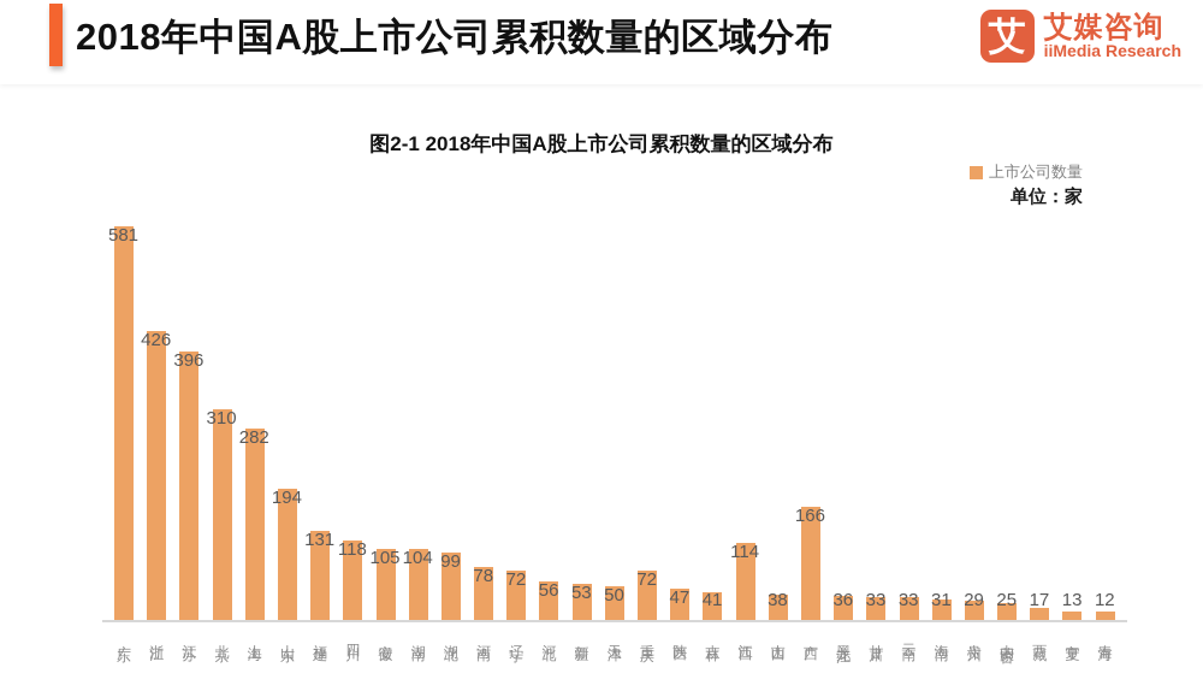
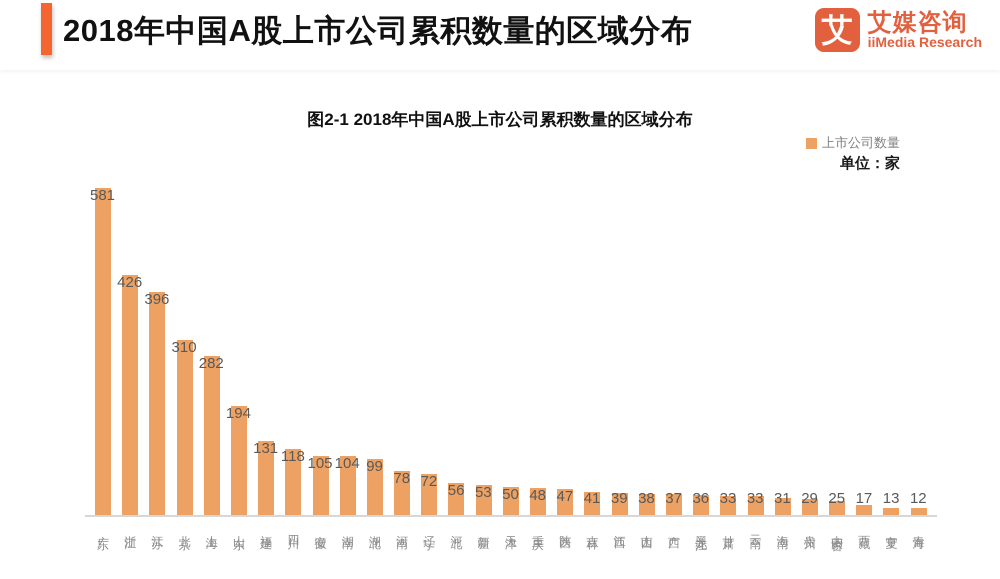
重庆: 72 -> 48
江西: 114 -> 39
广西: 166 -> 37
